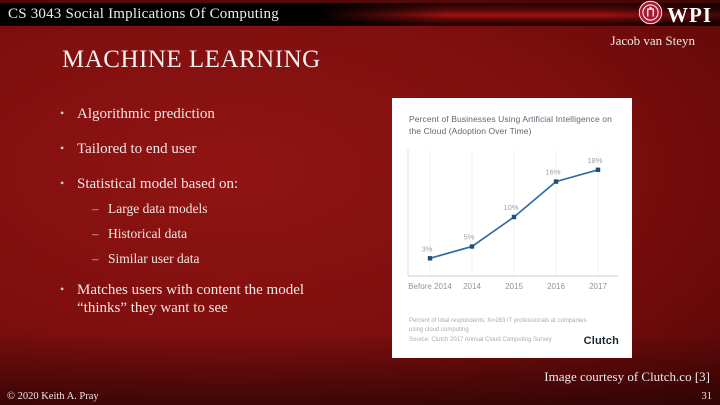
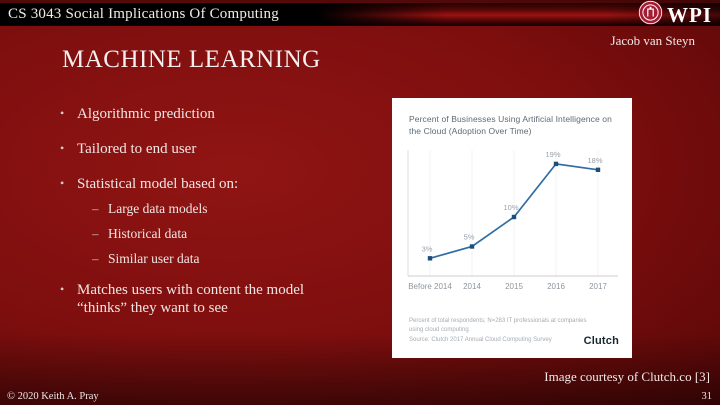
2016: 16% -> 19%
